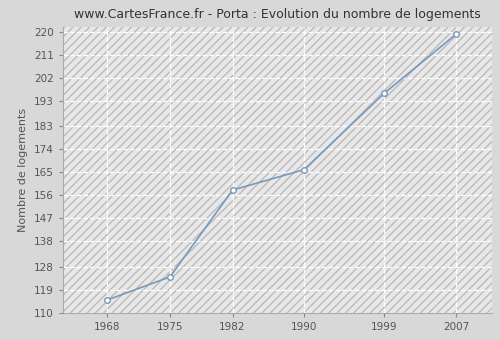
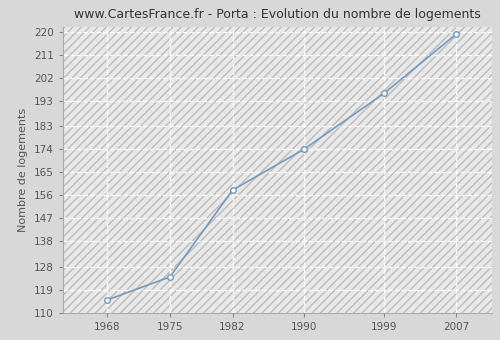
1990: 166 -> 174
